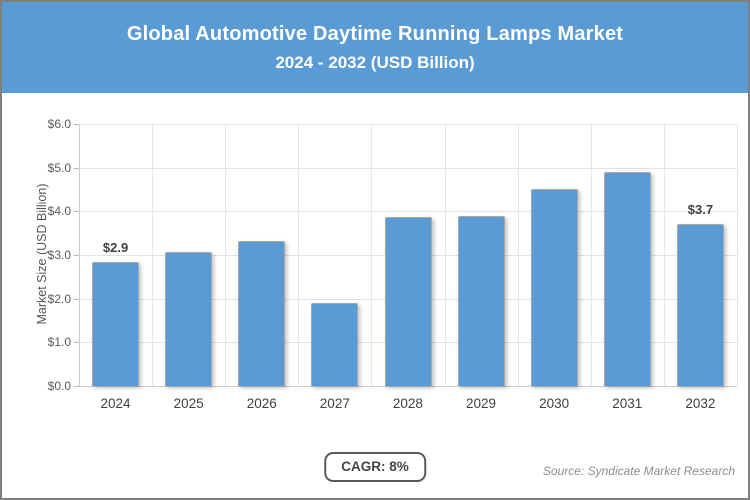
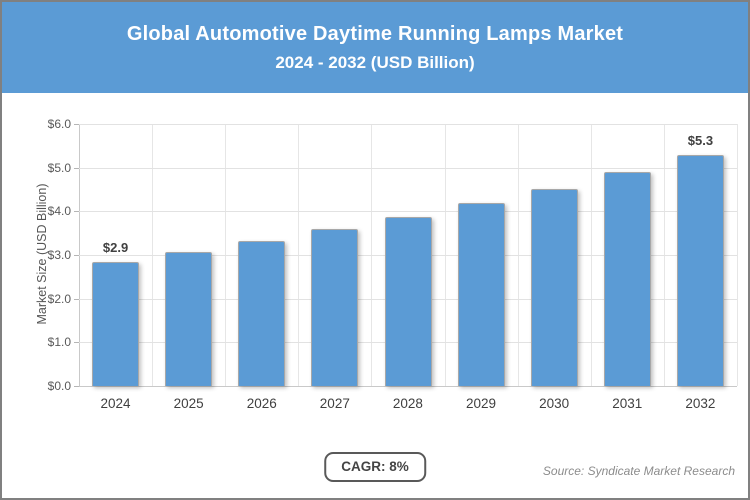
2027: $1.9 -> $3.6
2029: $3.9 -> $4.2
2032: $3.7 -> $5.3
